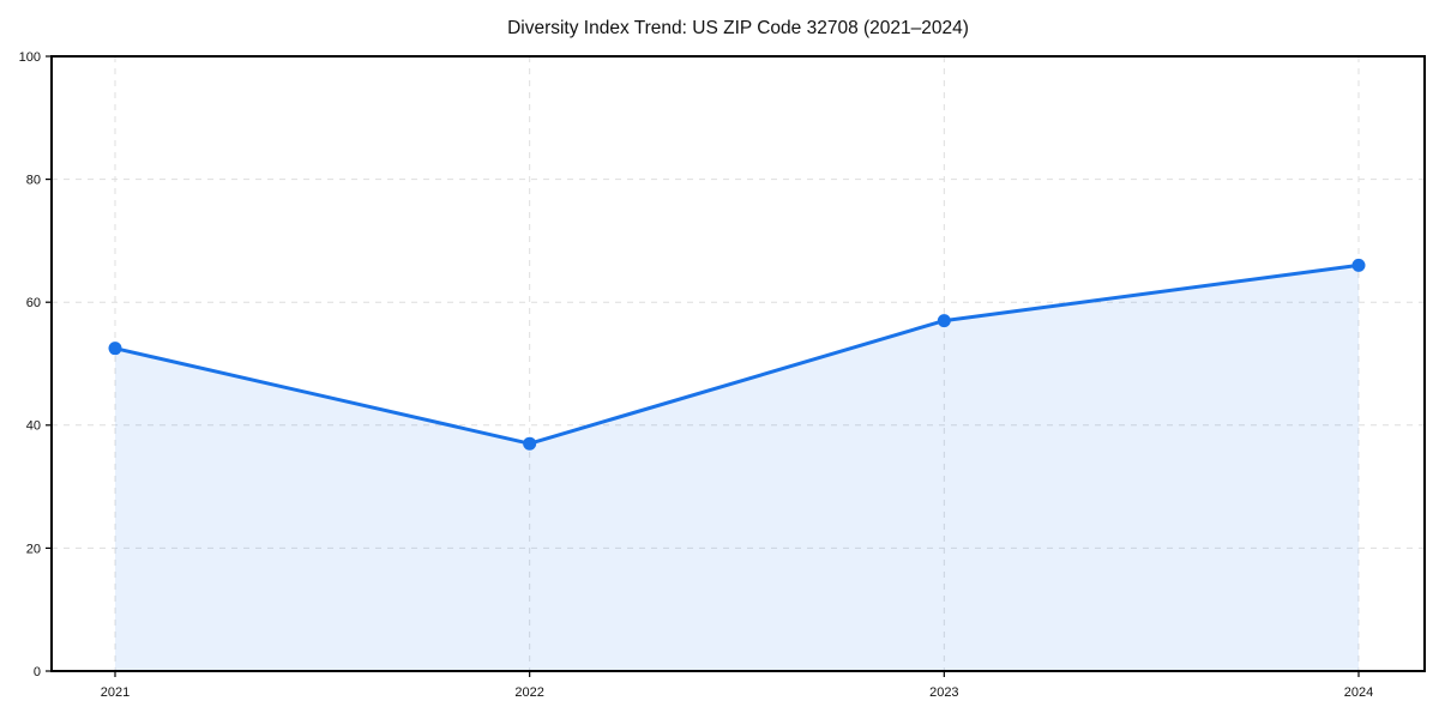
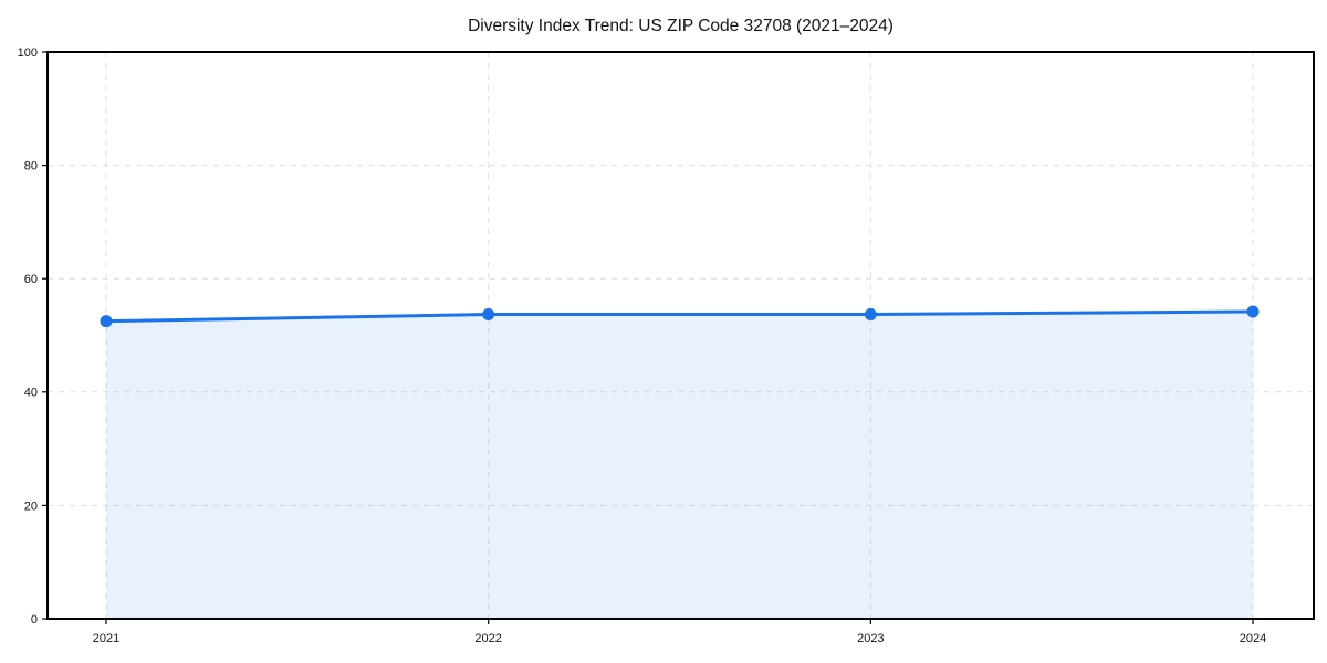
2022: 37 -> 54
2023: 57 -> 54
2024: 66 -> 54
